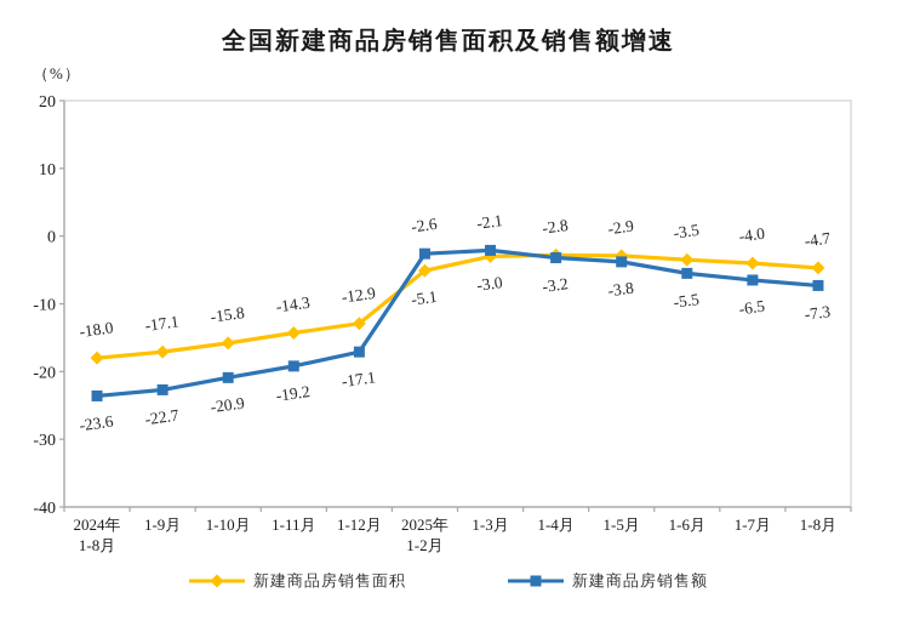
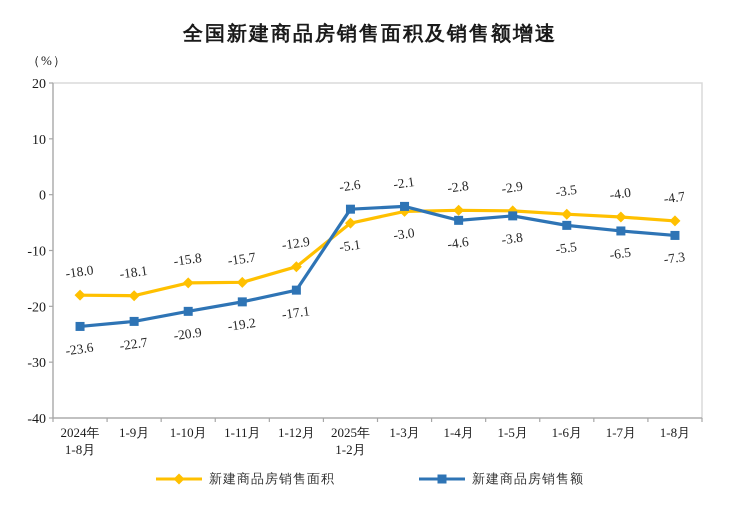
新建商品房销售面积/1-9月: -17.1 -> -18.1
新建商品房销售面积/1-11月: -14.3 -> -15.7
新建商品房销售额/1-4月: -3.2 -> -4.6
